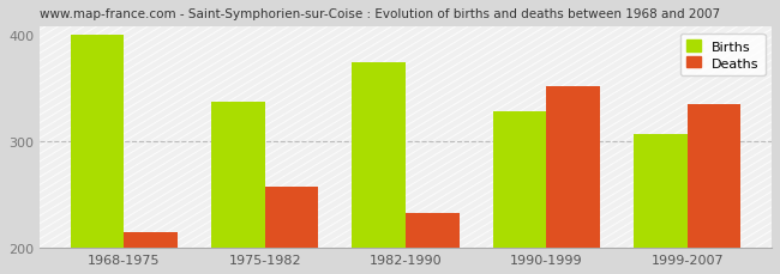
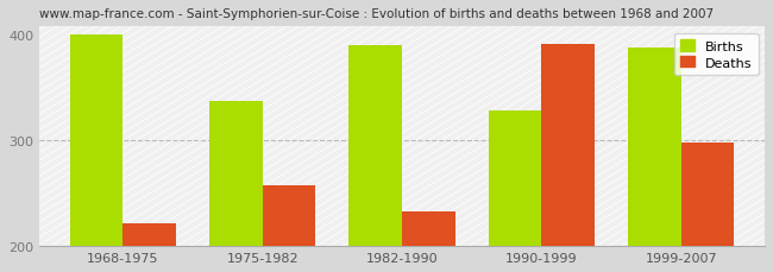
Deaths/1968-1975: 215 -> 222
Births/1982-1990: 375 -> 390
Deaths/1990-1999: 352 -> 392
Births/1999-2007: 307 -> 388
Deaths/1999-2007: 335 -> 298
